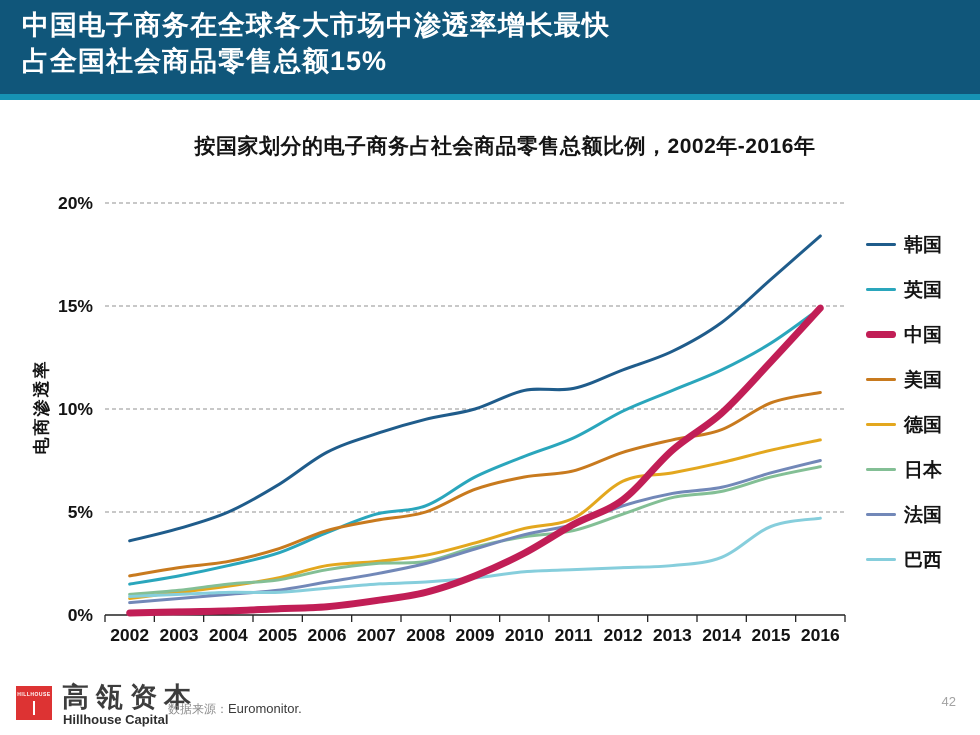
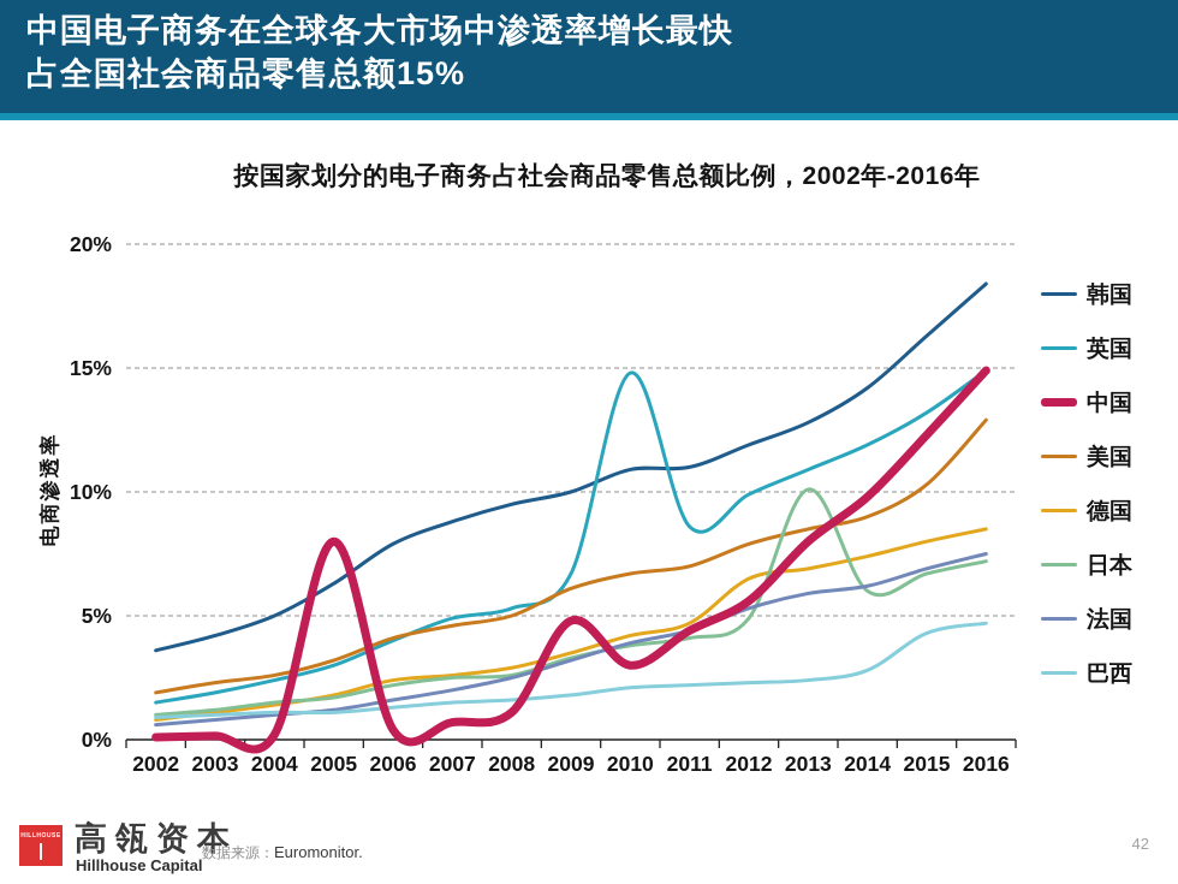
中国/2005: 0.3% -> 8.0%
中国/2009: 1.9% -> 4.8%
英国/2010: 7.7% -> 14.8%
日本/2013: 5.7% -> 10.1%
美国/2016: 10.8% -> 12.9%
